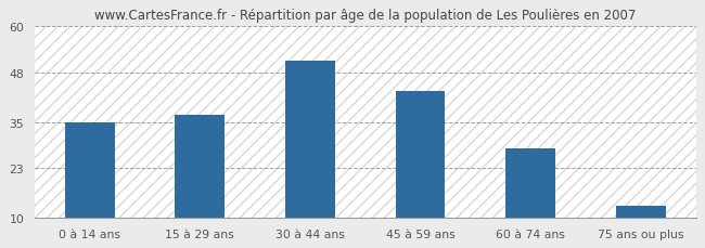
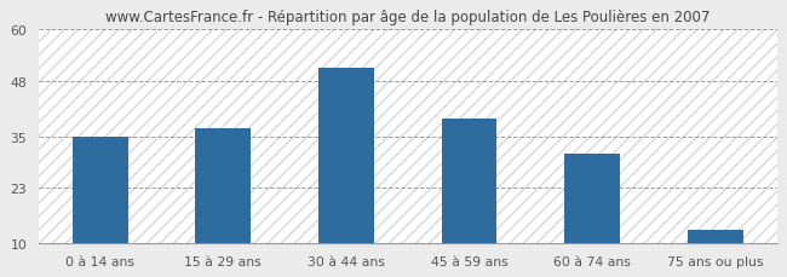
45 à 59 ans: 43 -> 39
60 à 74 ans: 28 -> 31
